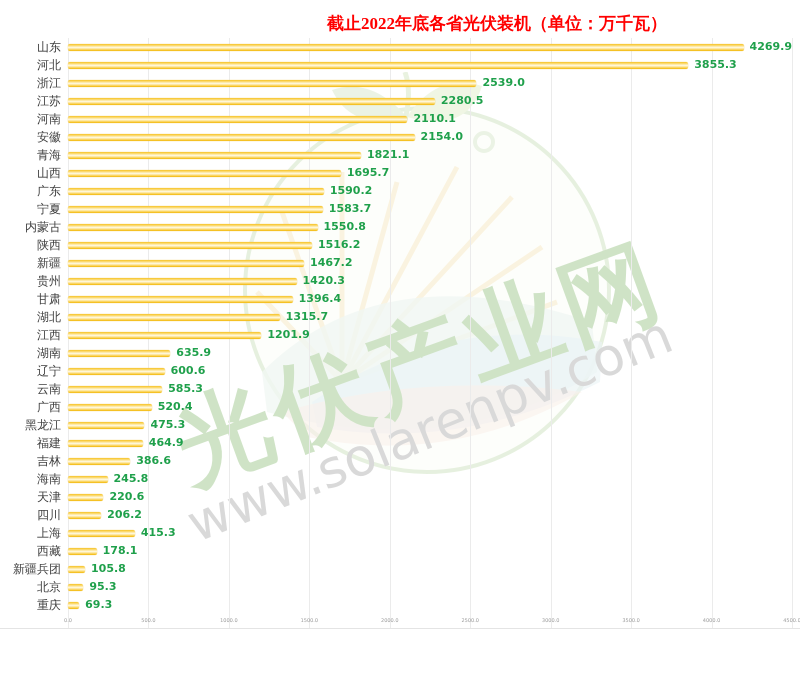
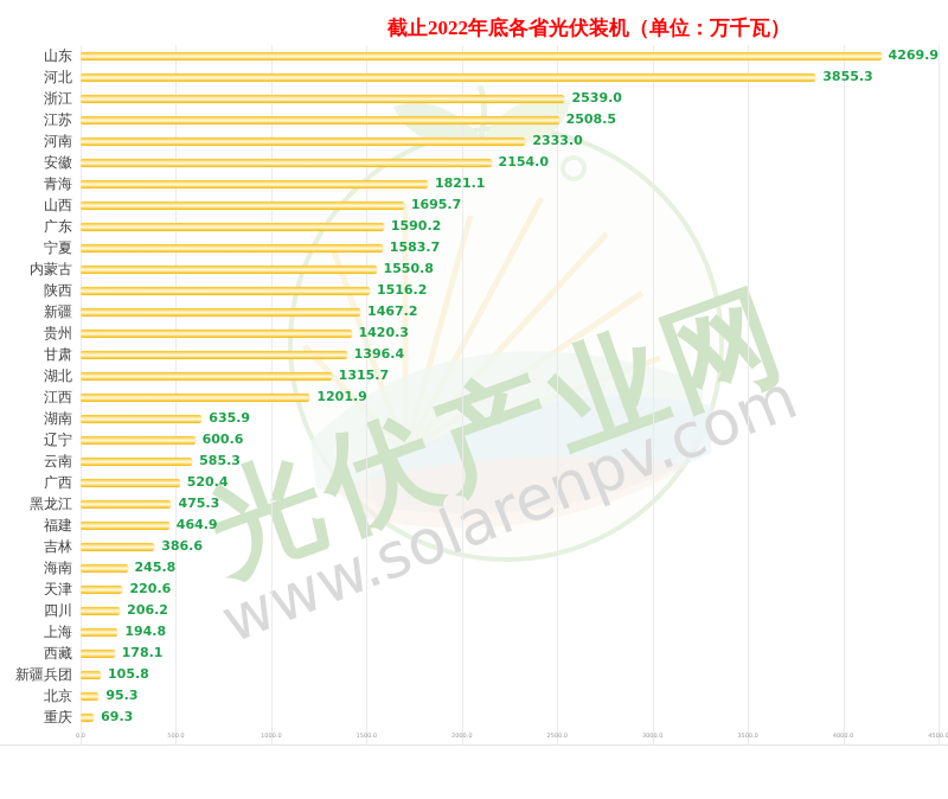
江苏: 2280.5 -> 2508.5
河南: 2110.1 -> 2333.0
上海: 415.3 -> 194.8
